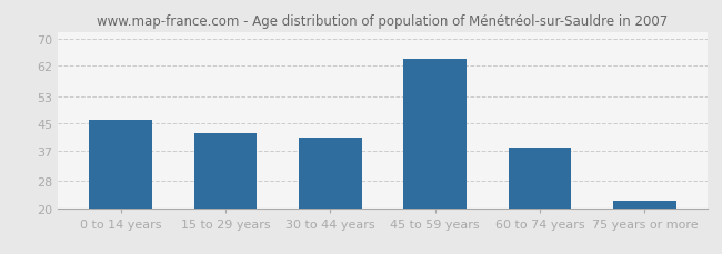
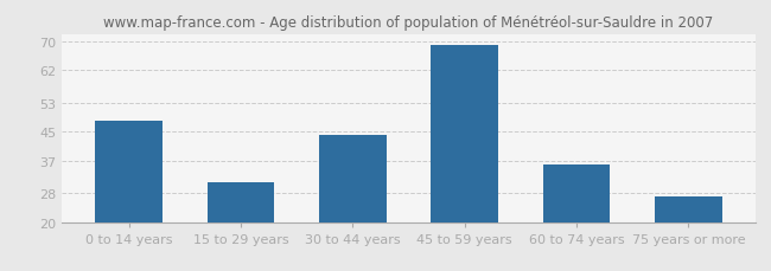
0 to 14 years: 46 -> 48
15 to 29 years: 42 -> 31
30 to 44 years: 41 -> 44
45 to 59 years: 64 -> 69
60 to 74 years: 38 -> 36
75 years or more: 22 -> 27
